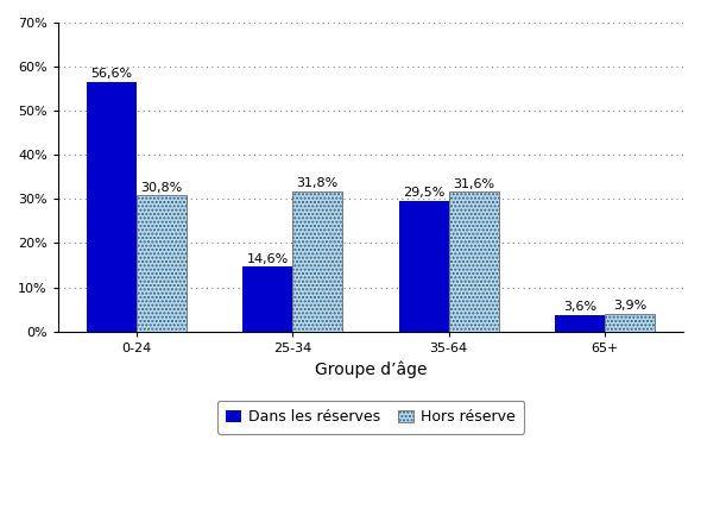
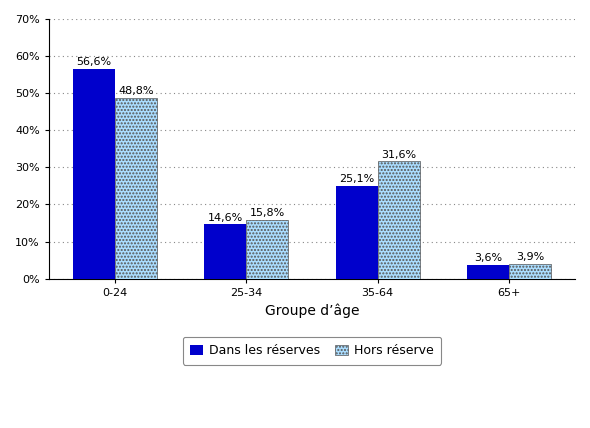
Hors réserve/0-24: 30,8% -> 48,8%
Hors réserve/25-34: 31,8% -> 15,8%
Dans les réserves/35-64: 29,5% -> 25,1%
